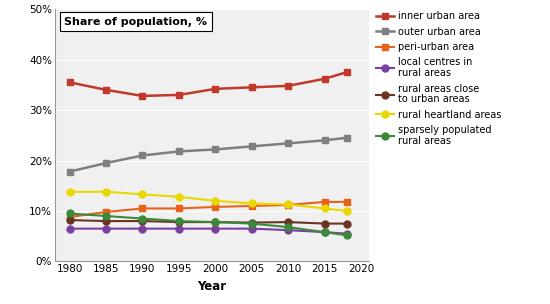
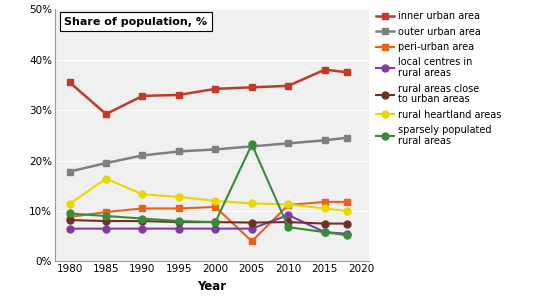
rural heartland areas/1980: 13.8% -> 11.4%
inner urban area/1985: 34.0% -> 29.2%
rural heartland areas/1985: 13.8% -> 16.4%
peri-urban area/2005: 11.0% -> 4.0%
sparsely populated rural areas/2005: 7.5% -> 23.2%
local centres in rural areas/2010: 6.2% -> 9.2%
inner urban area/2015: 36.2% -> 38.0%
